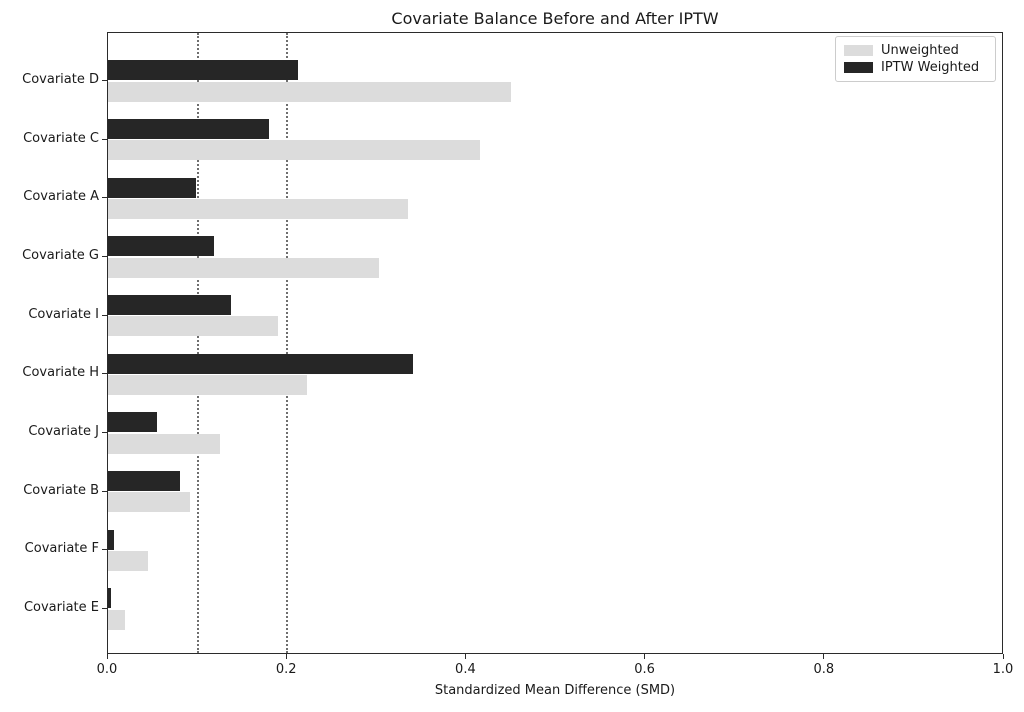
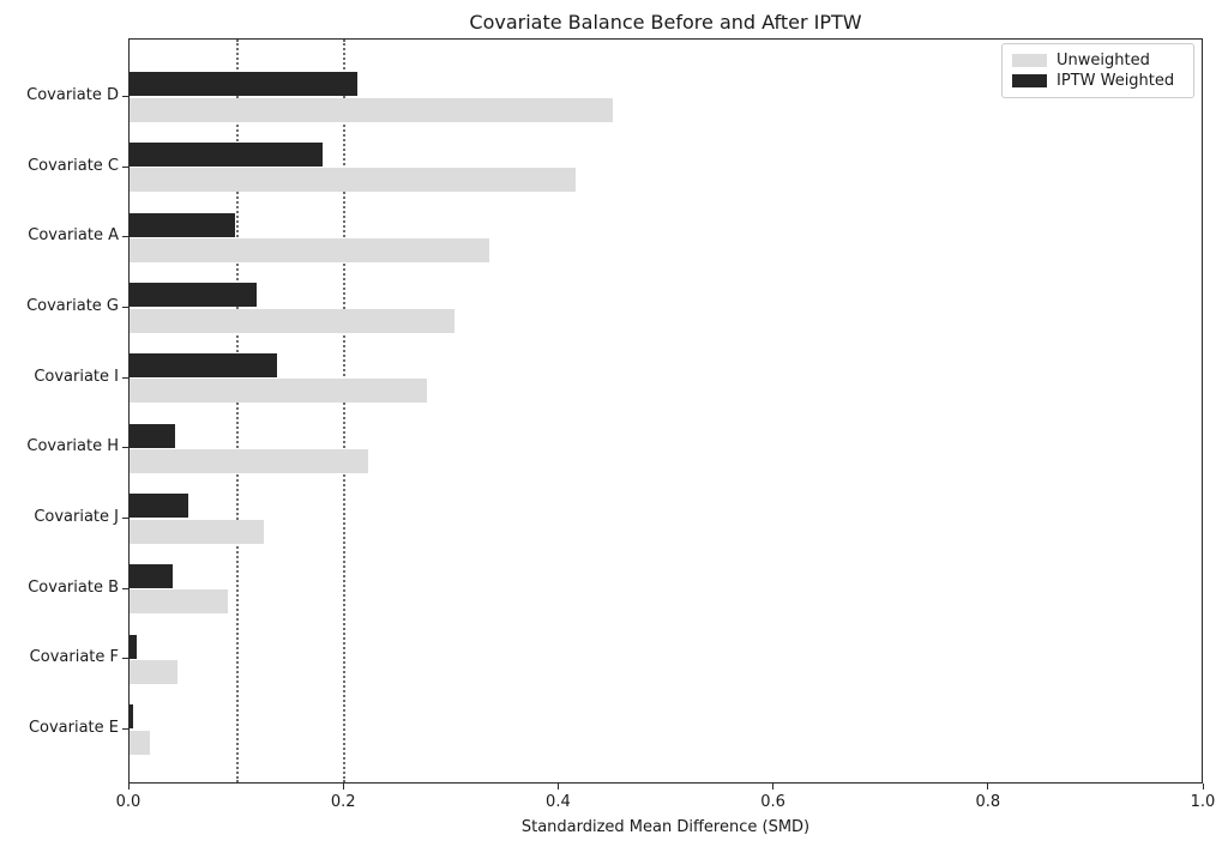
Unweighted/Covariate I: 0.19 -> 0.28
IPTW Weighted/Covariate H: 0.34 -> 0.04
IPTW Weighted/Covariate B: 0.08 -> 0.04
